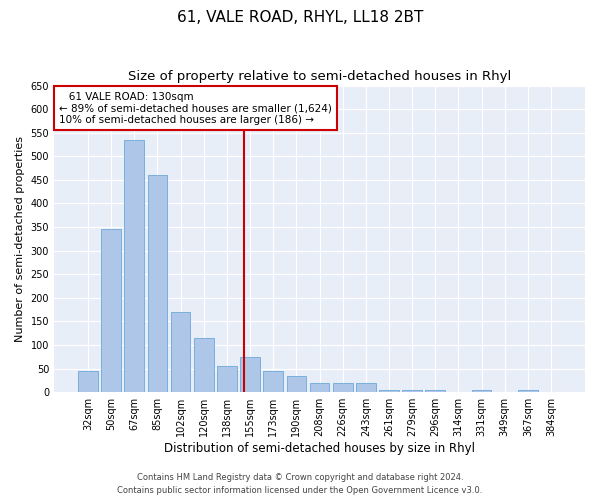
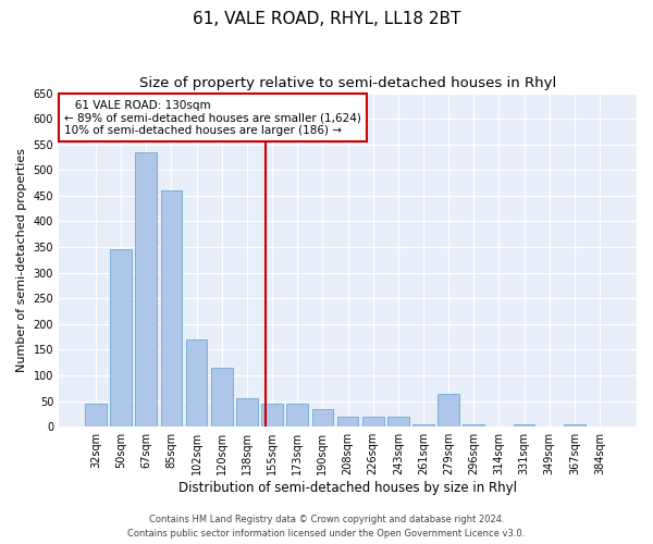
155sqm: 75 -> 45
279sqm: 5 -> 65
